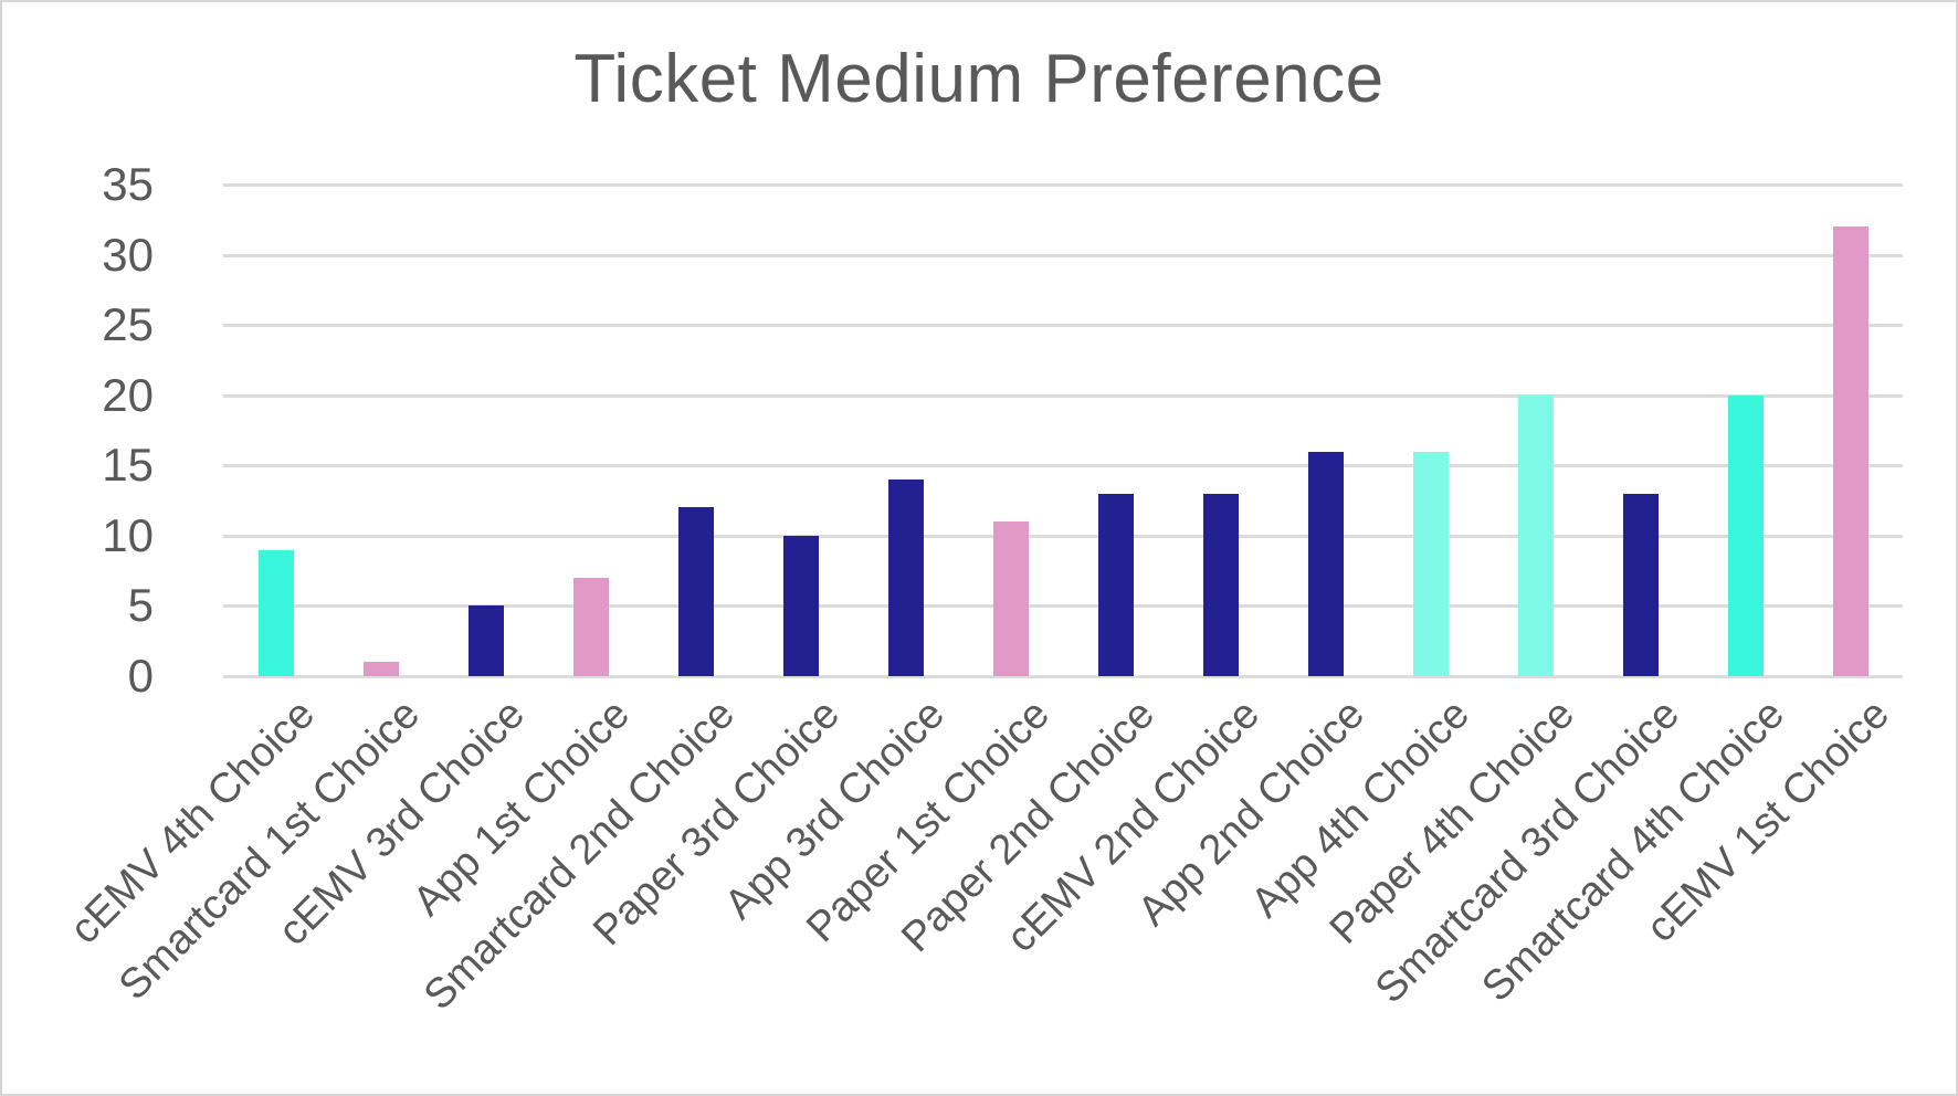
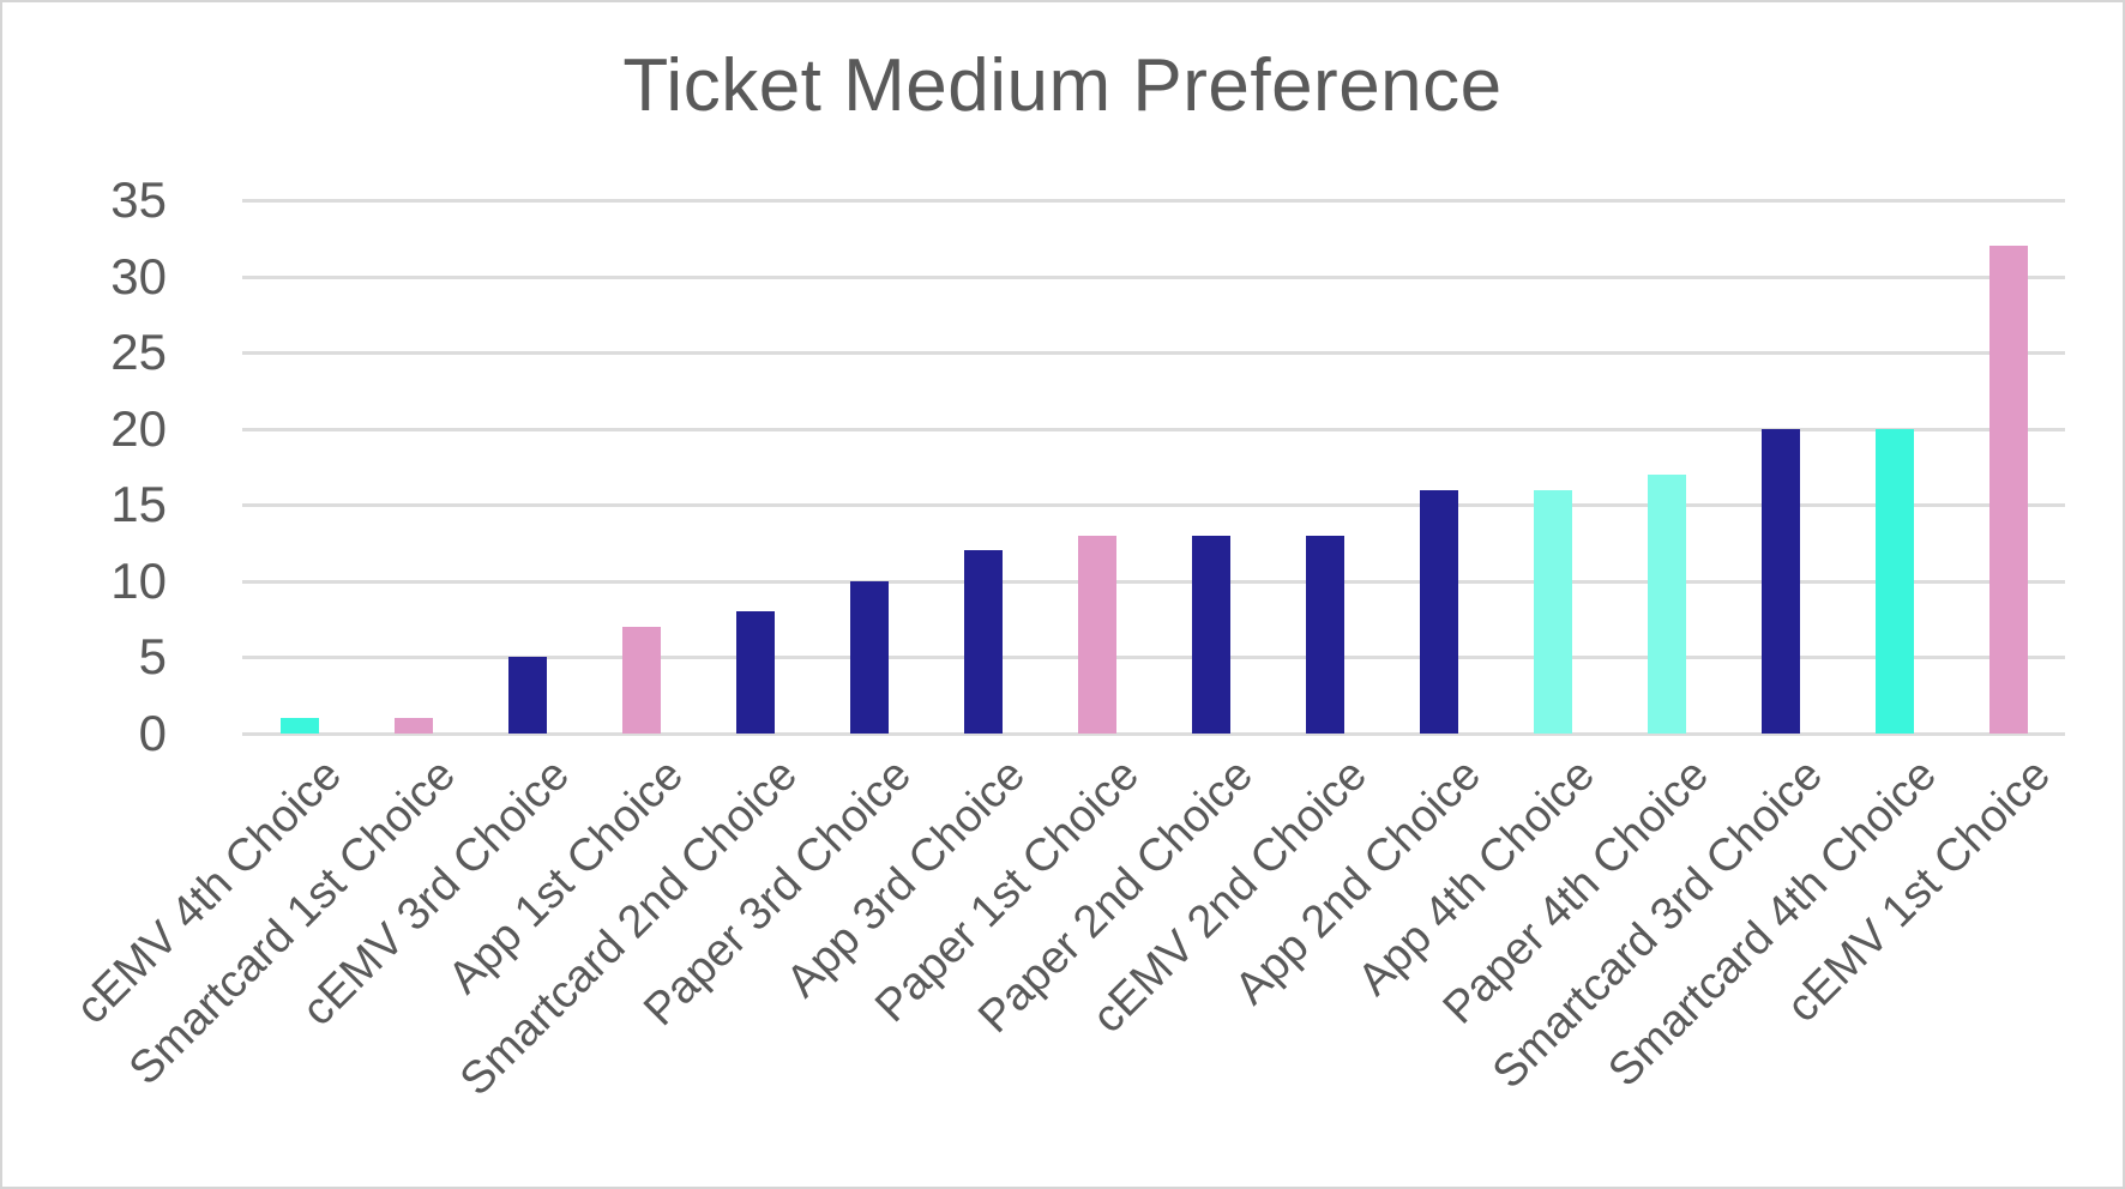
cEMV 4th Choice: 9 -> 1
Smartcard 2nd Choice: 12 -> 8
App 3rd Choice: 14 -> 12
Paper 1st Choice: 11 -> 13
Paper 4th Choice: 20 -> 17
Smartcard 3rd Choice: 13 -> 20
